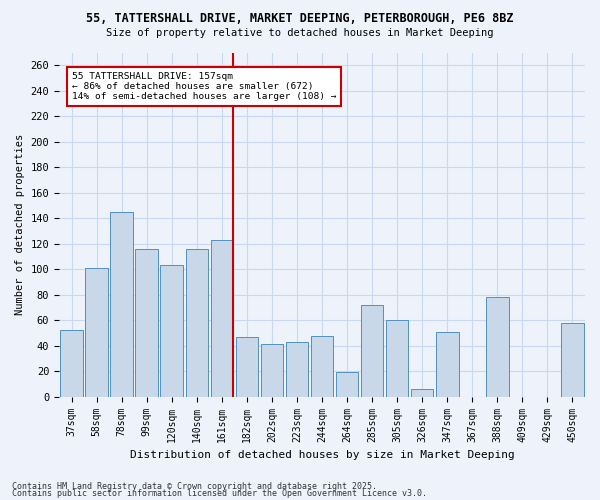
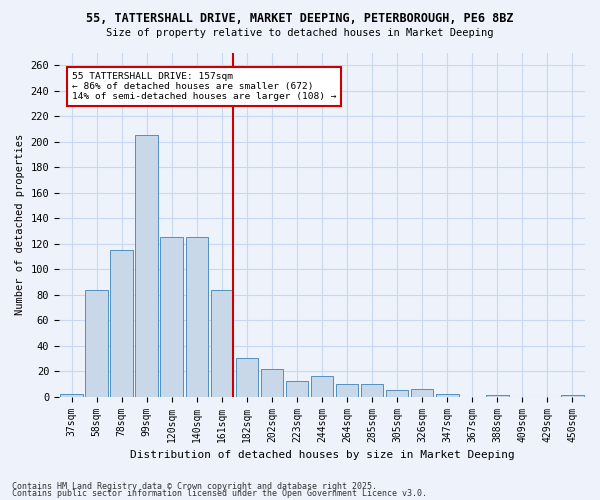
37sqm: 52 -> 2
58sqm: 101 -> 84
78sqm: 145 -> 115
99sqm: 116 -> 205
120sqm: 103 -> 125
140sqm: 116 -> 125
161sqm: 123 -> 84
182sqm: 47 -> 30
202sqm: 41 -> 22
223sqm: 43 -> 12
244sqm: 48 -> 16
264sqm: 19 -> 10
285sqm: 72 -> 10
305sqm: 60 -> 5
347sqm: 51 -> 2
388sqm: 78 -> 1
450sqm: 58 -> 1
